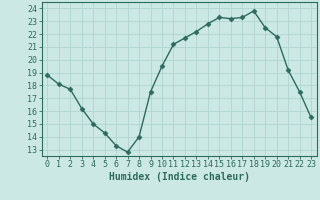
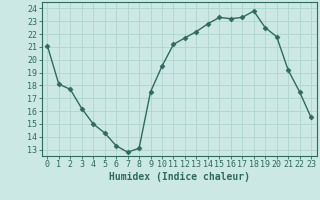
0: 18.8 -> 21.1
8: 14.0 -> 13.1
